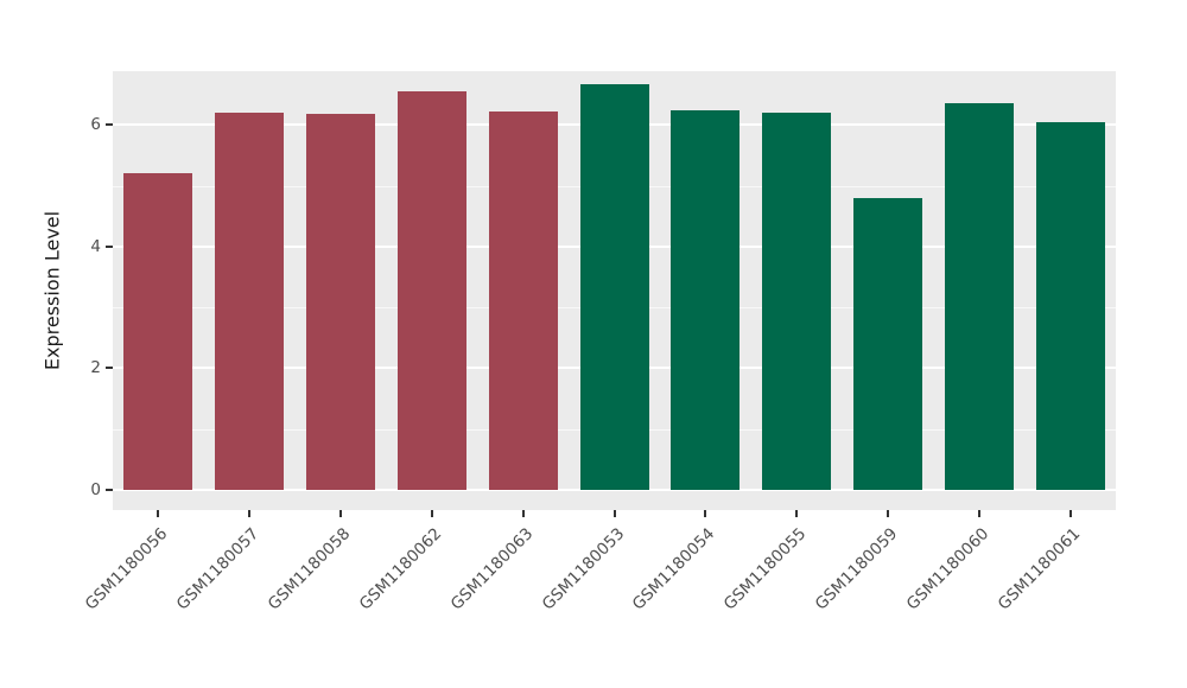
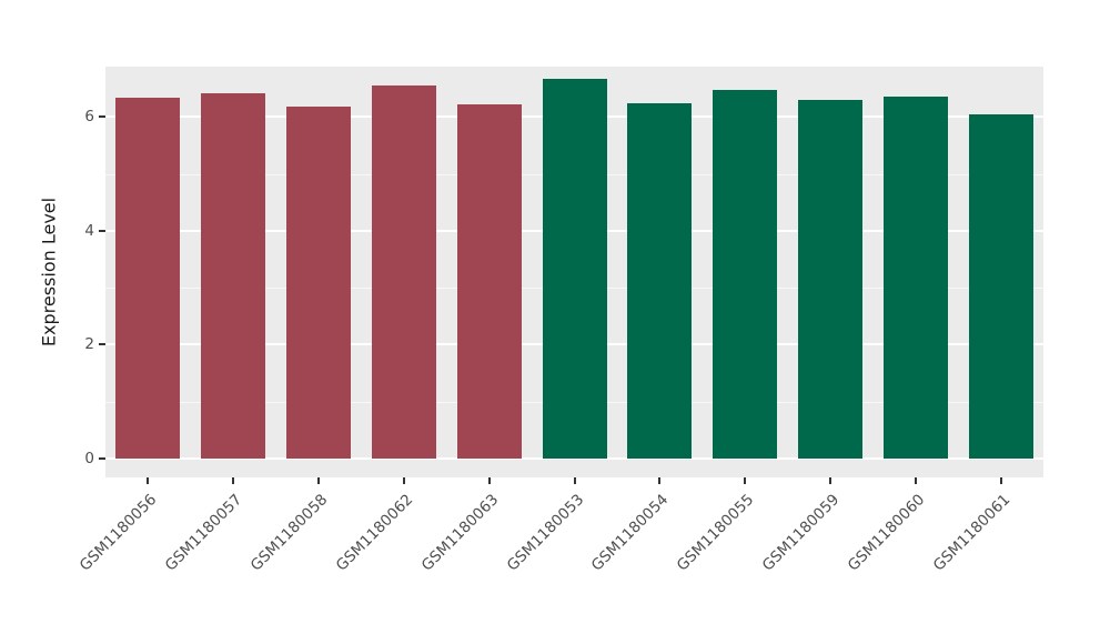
GSM1180056: 5.2 -> 6.3
GSM1180057: 6.2 -> 6.4
GSM1180055: 6.2 -> 6.5
GSM1180059: 4.8 -> 6.3
